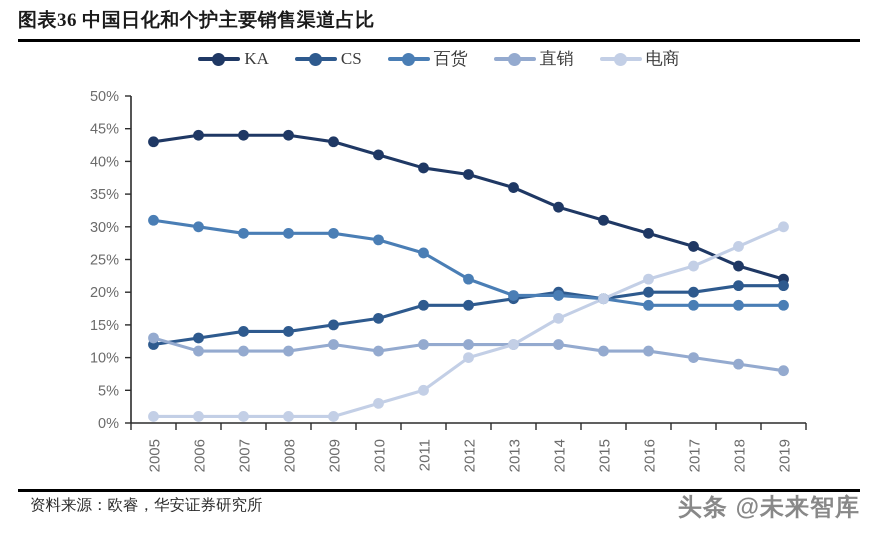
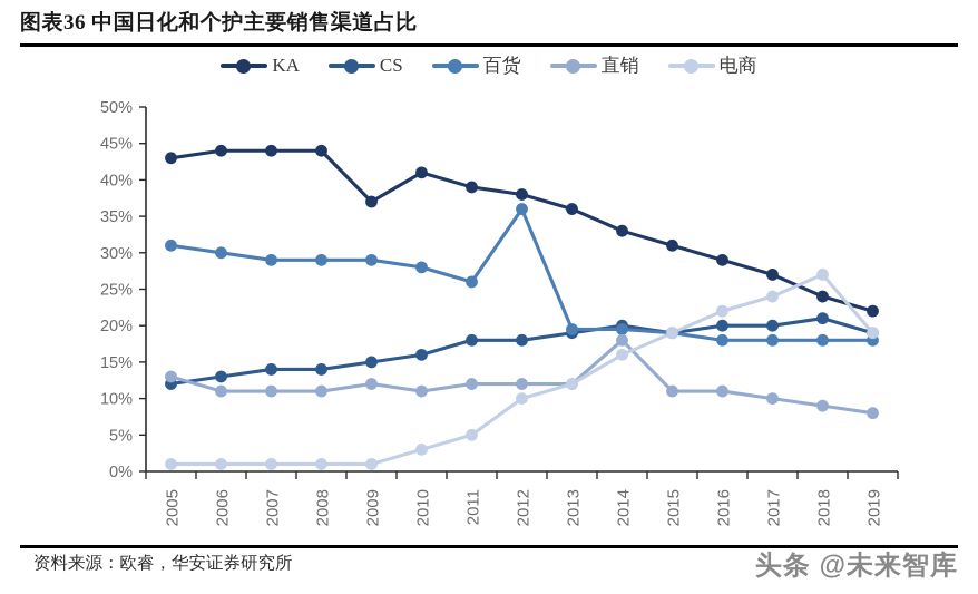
KA/2009: 43% -> 37%
百货/2012: 22% -> 36%
直销/2014: 12% -> 18%
CS/2019: 21% -> 19%
电商/2019: 30% -> 19%
